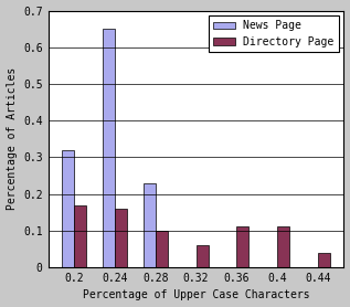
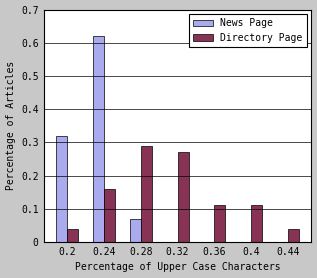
Directory Page/0.2: 0.17 -> 0.04
News Page/0.24: 0.65 -> 0.62
News Page/0.28: 0.23 -> 0.07
Directory Page/0.28: 0.10 -> 0.29
Directory Page/0.32: 0.06 -> 0.27
